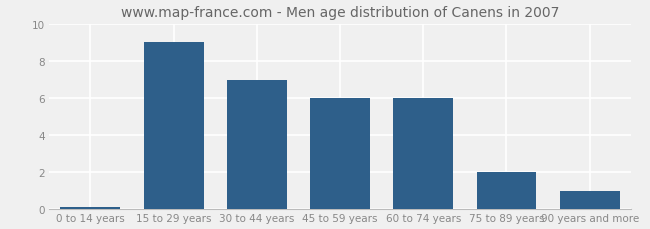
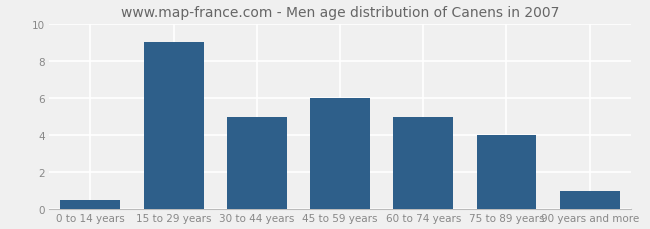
0 to 14 years: 0.1 -> 0.5
30 to 44 years: 7.0 -> 5.0
60 to 74 years: 6.0 -> 5.0
75 to 89 years: 2.0 -> 4.0
